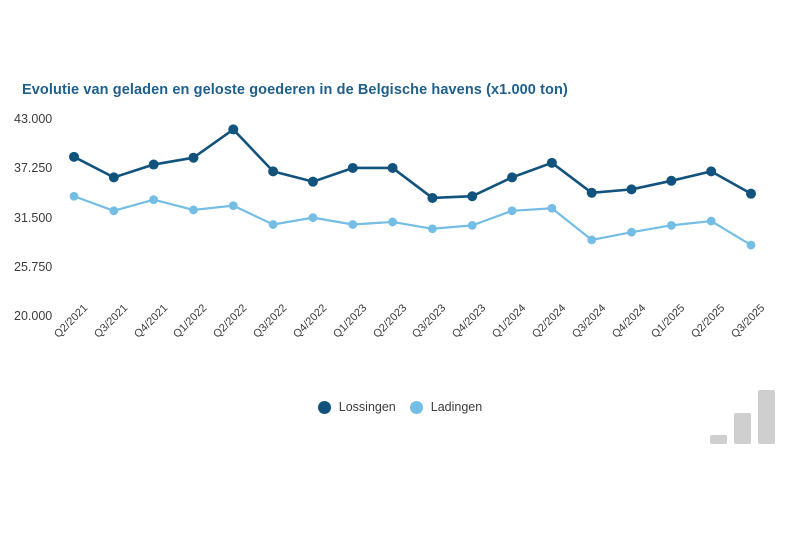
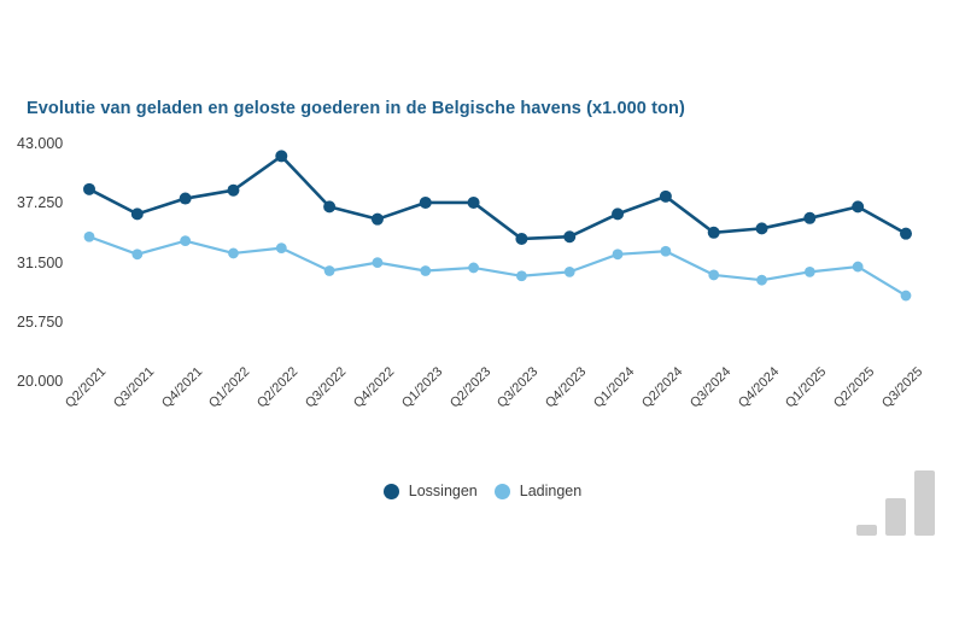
Ladingen/Q3/2024: 29000 -> 30000
